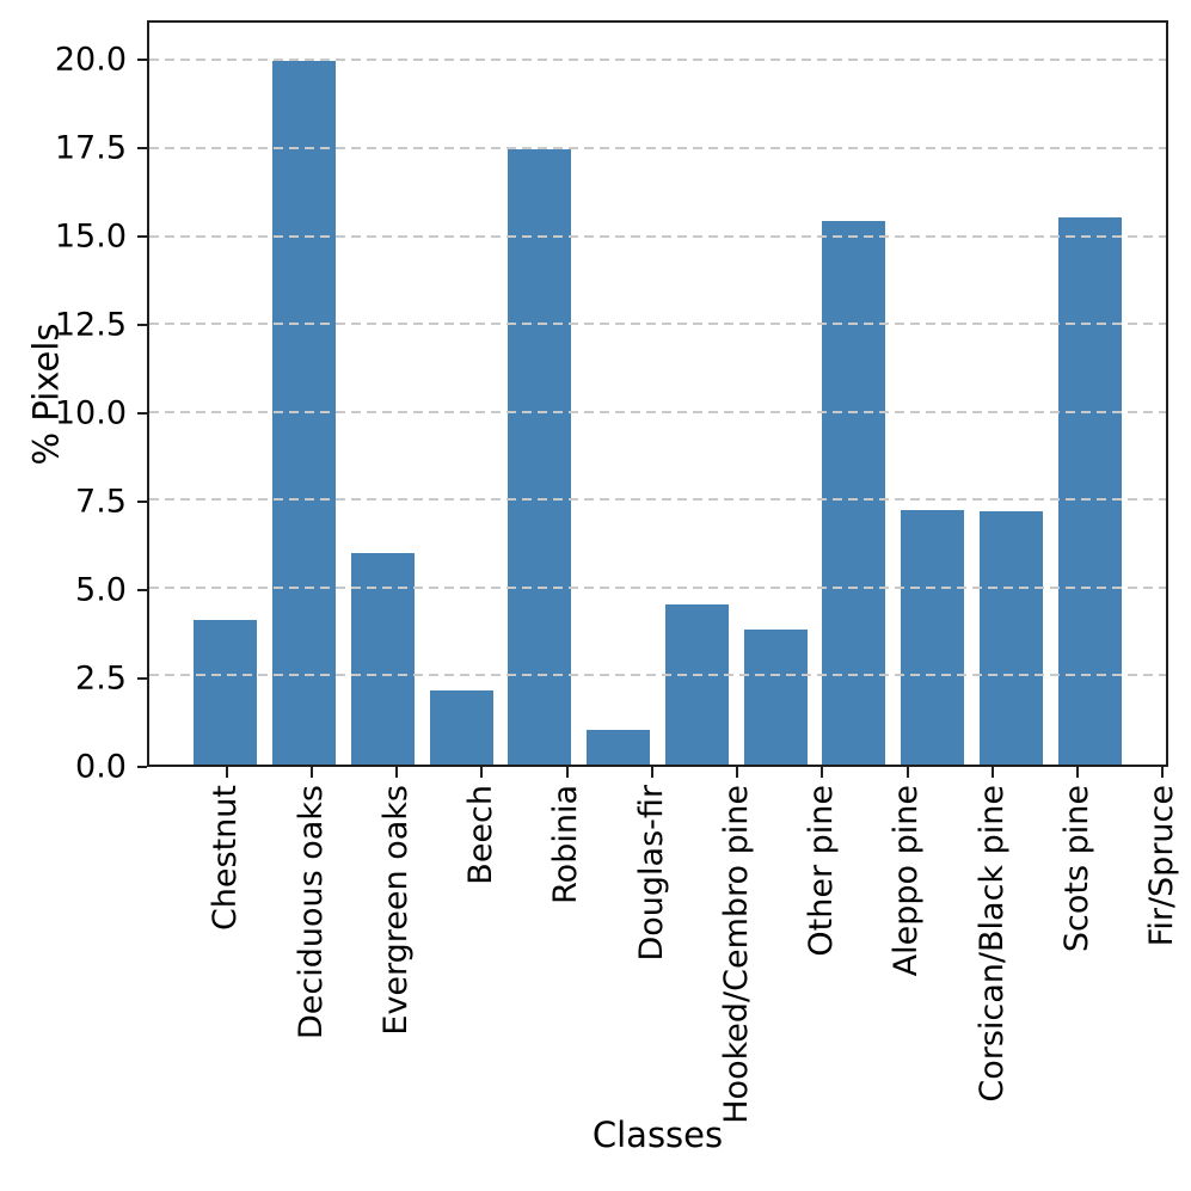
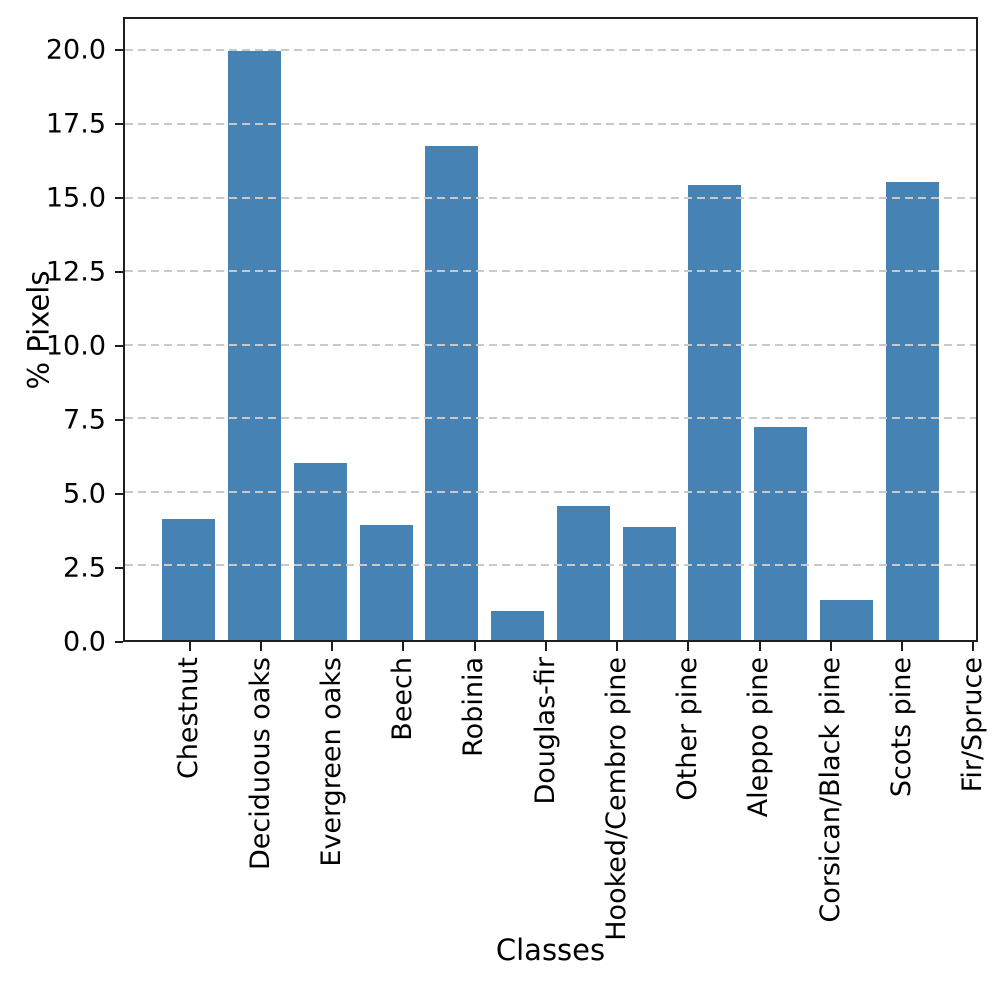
Beech: 2.1 -> 3.9
Robinia: 17.5 -> 16.8
Scots pine: 7.2 -> 1.4
